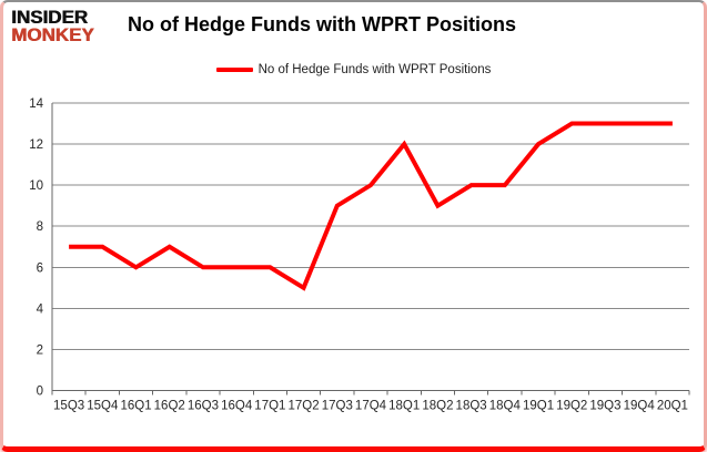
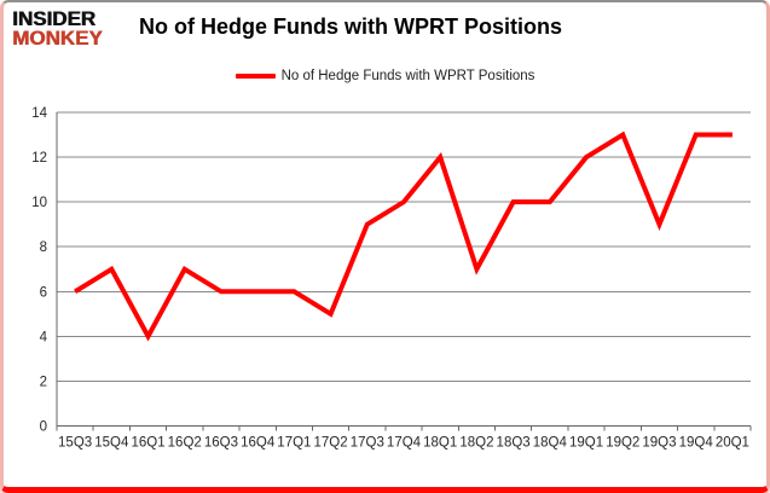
15Q3: 7 -> 6
16Q1: 6 -> 4
18Q2: 9 -> 7
19Q3: 13 -> 9
